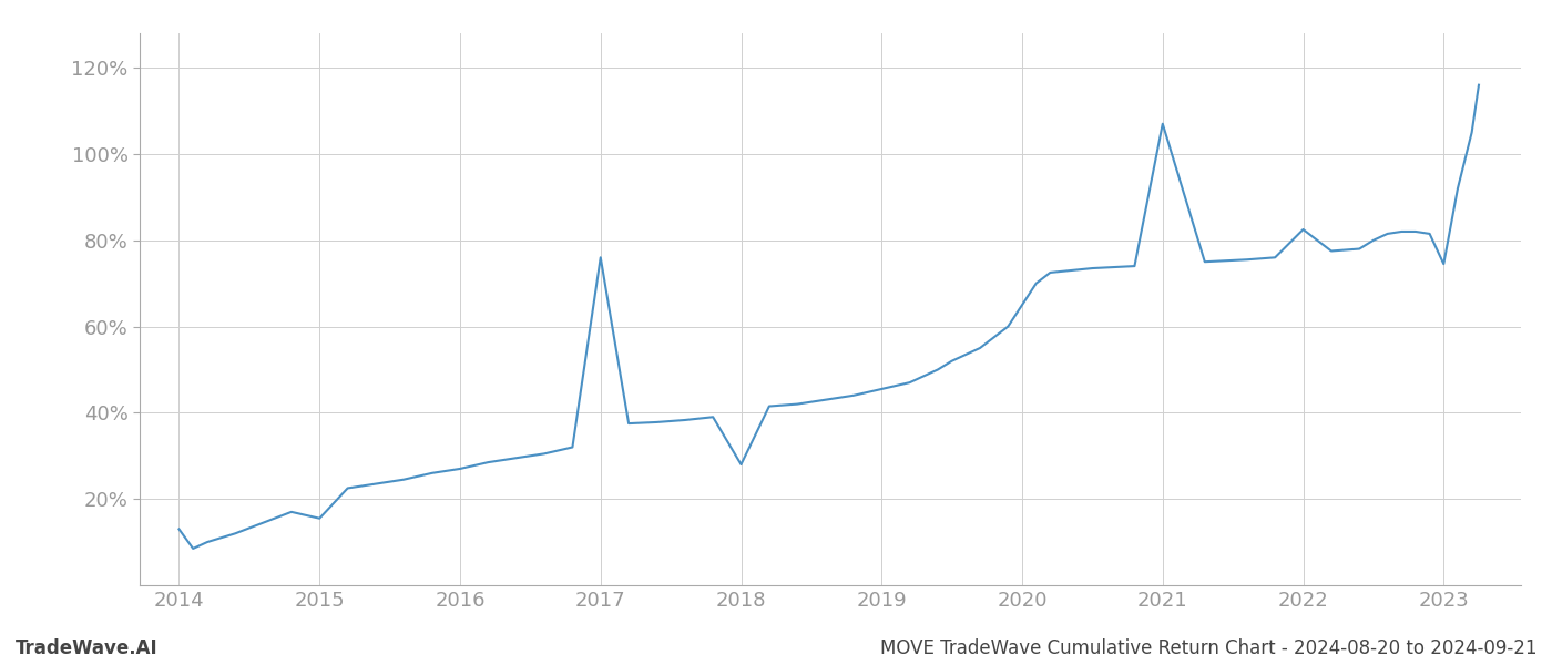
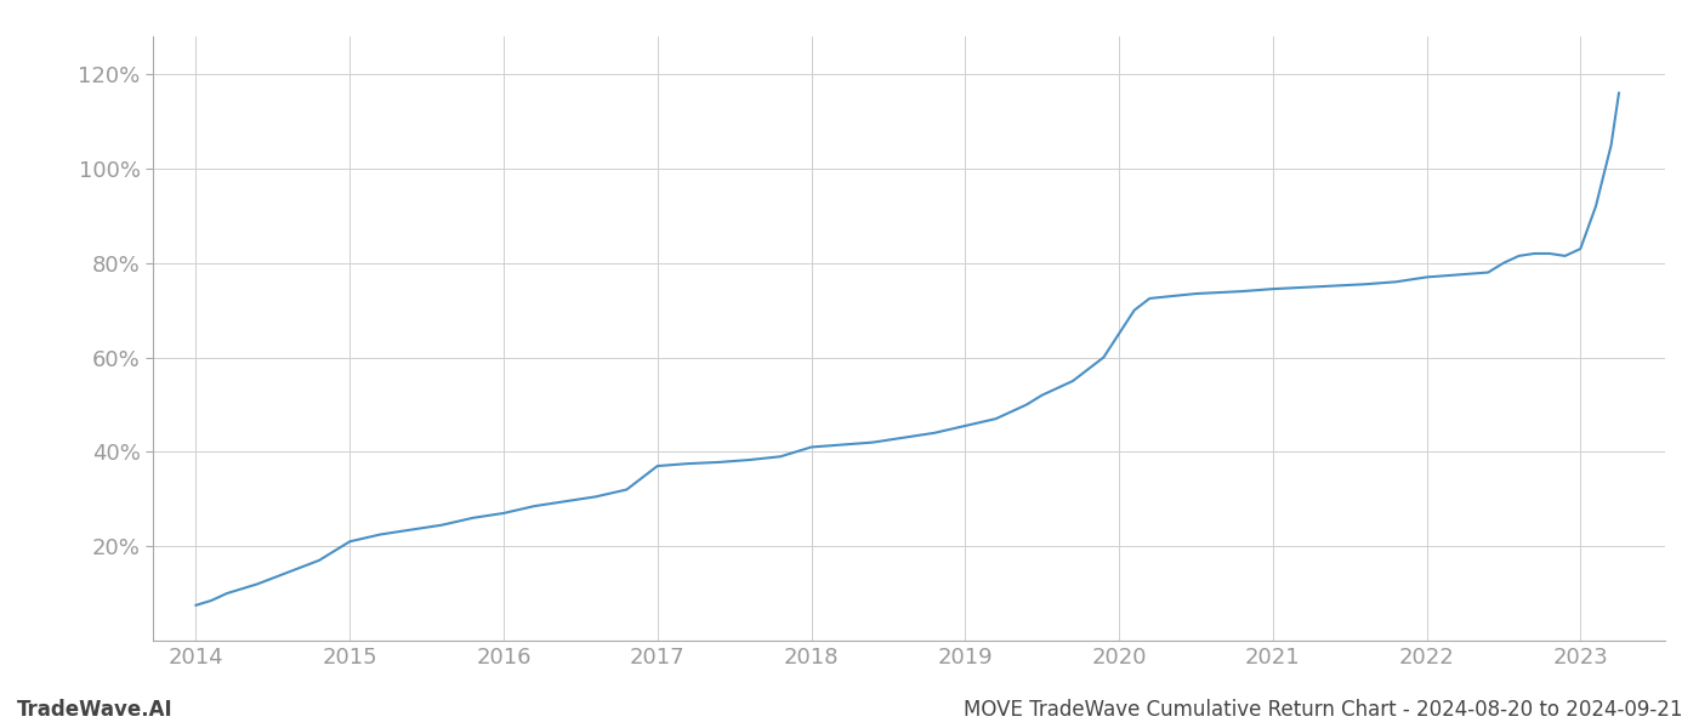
2014: 13.0% -> 7.5%
2015: 15.5% -> 21.0%
2017: 76.0% -> 37.0%
2018: 28.0% -> 41.0%
2021: 107.0% -> 74.5%
2022: 82.5% -> 77.0%
2023: 74.5% -> 83.0%
